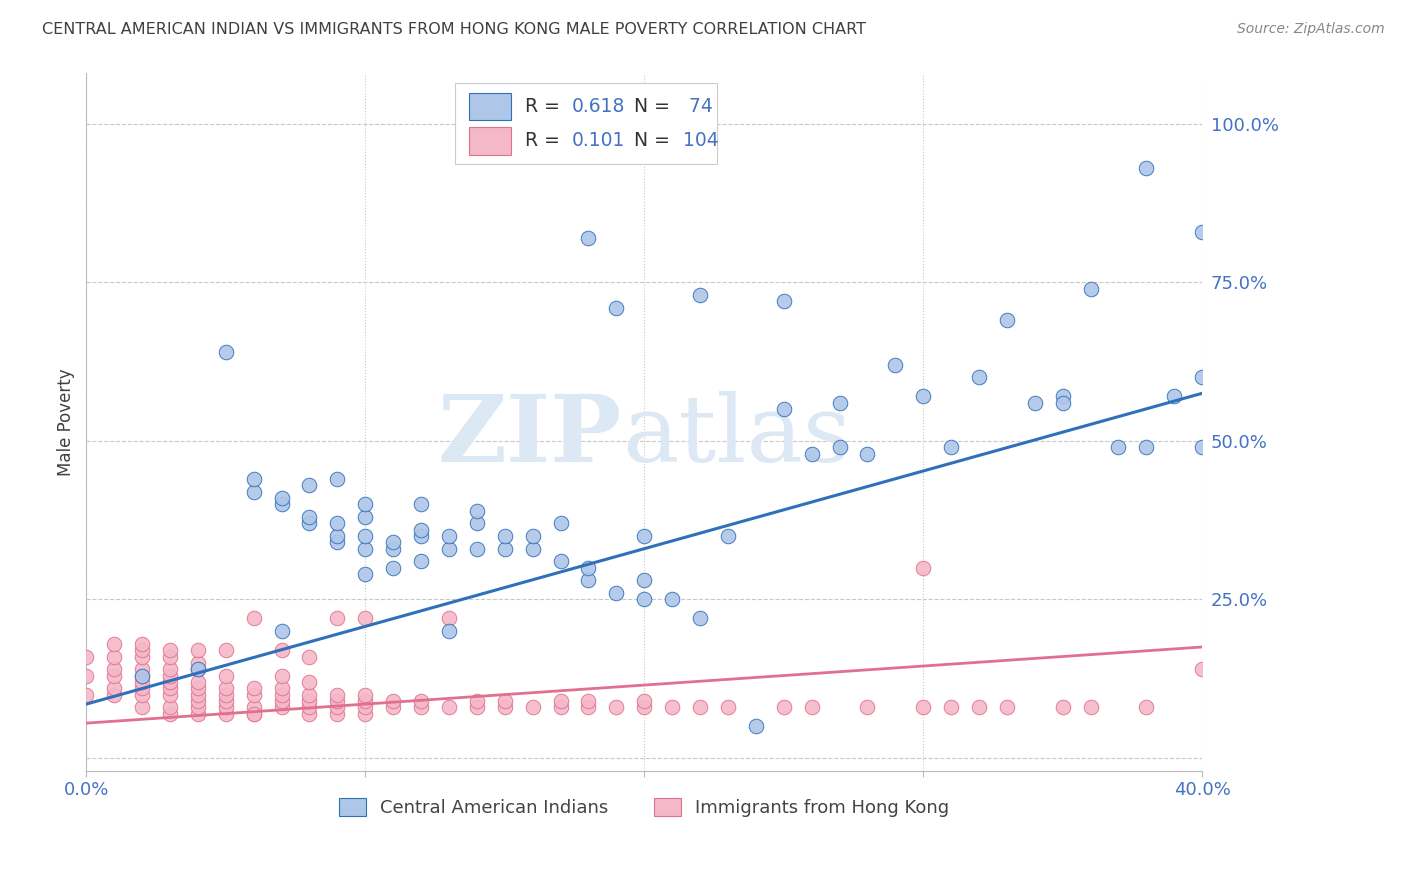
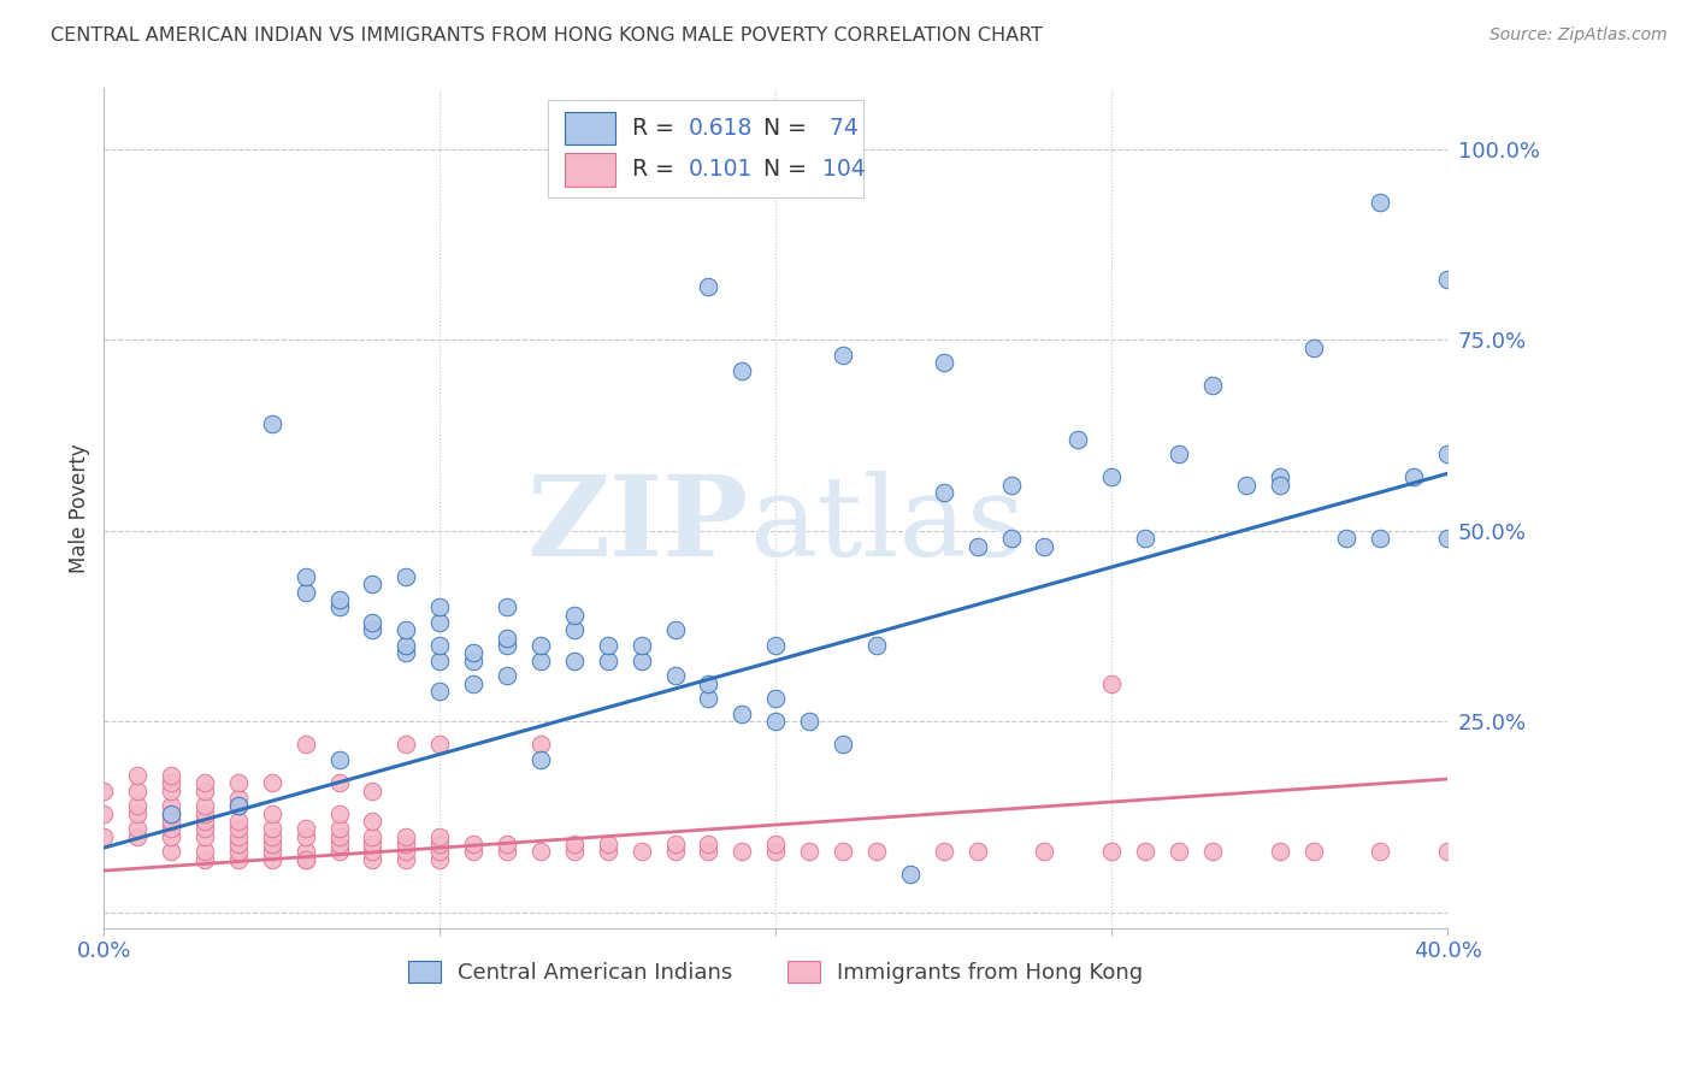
Immigrants from Hong Kong/40.0%: 14% -> 8%
